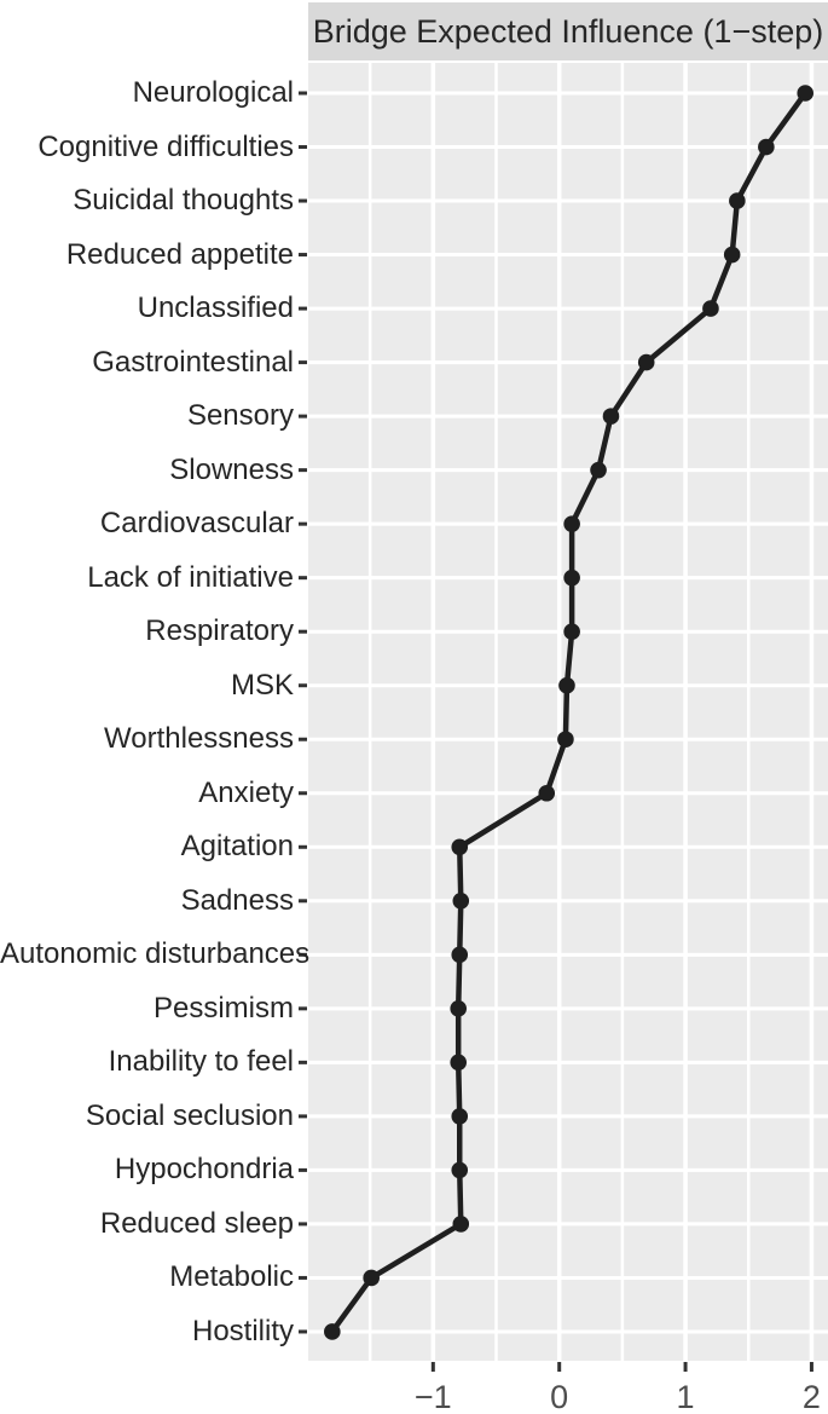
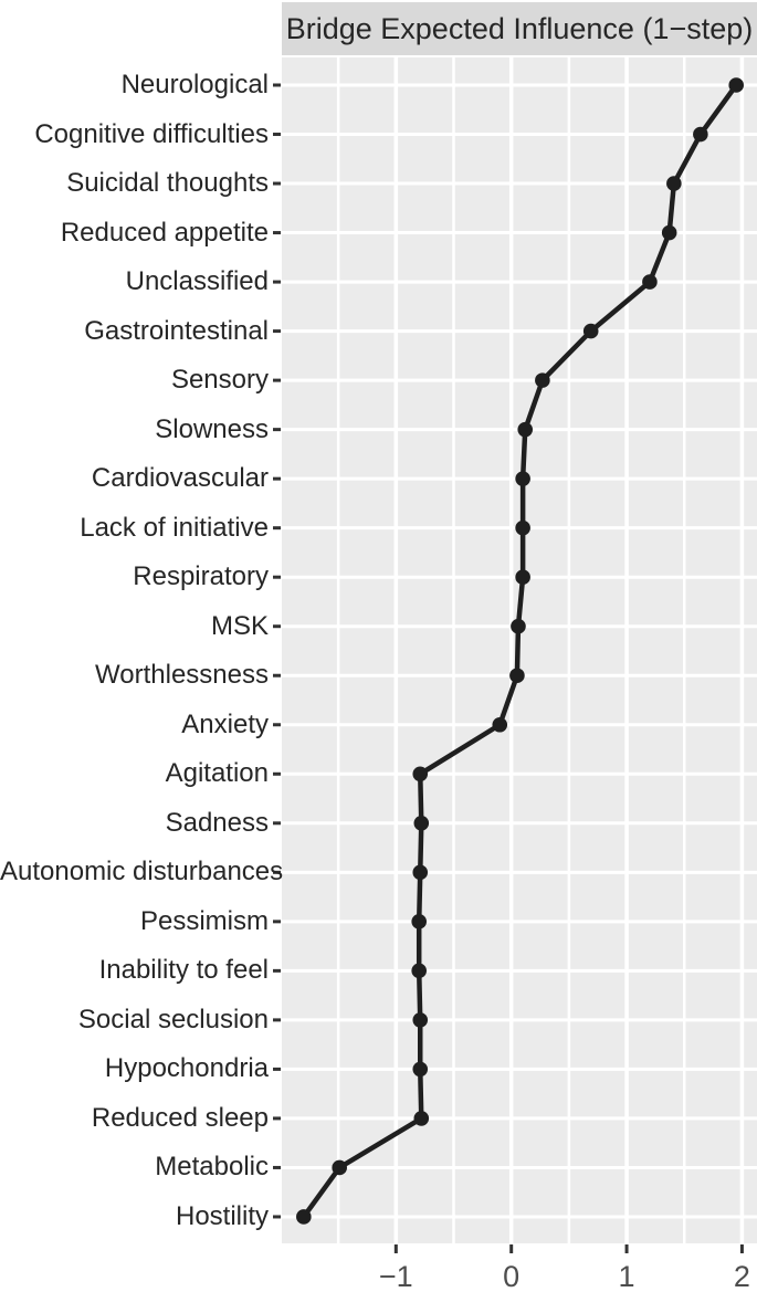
Sensory: 0.41 -> 0.27
Slowness: 0.31 -> 0.12
